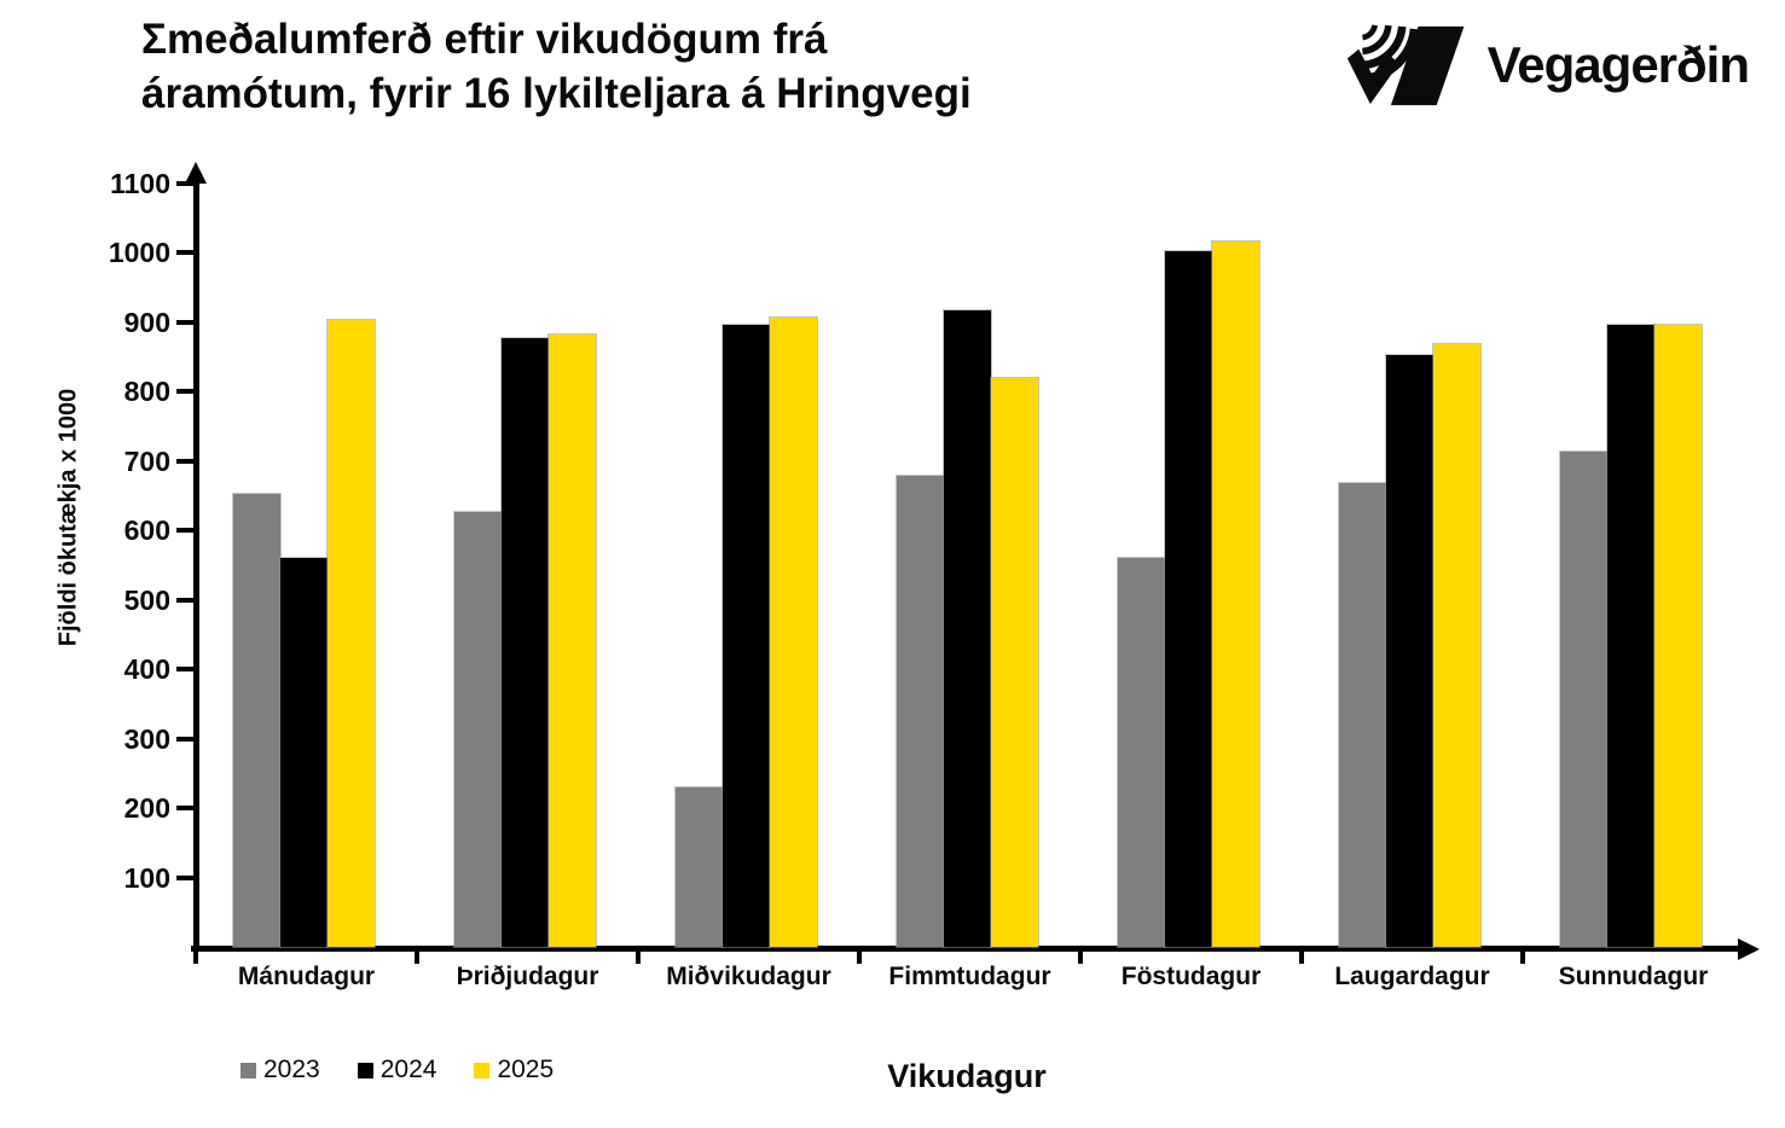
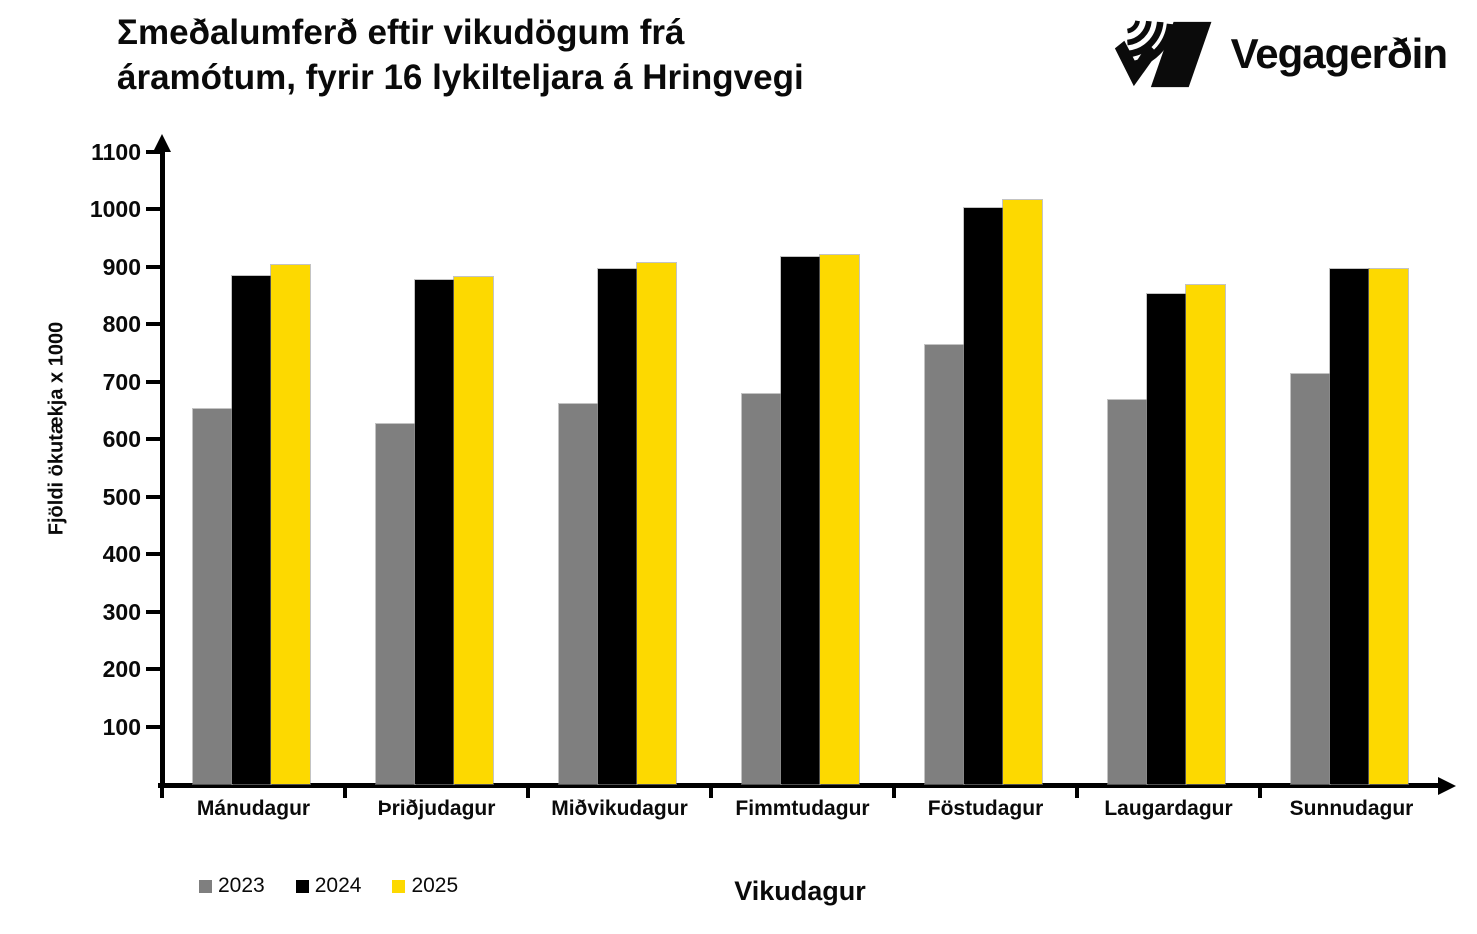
2024/Mánudagur: 560 -> 880
2023/Miðvikudagur: 230 -> 660
2025/Fimmtudagur: 820 -> 920
2023/Föstudagur: 560 -> 760
